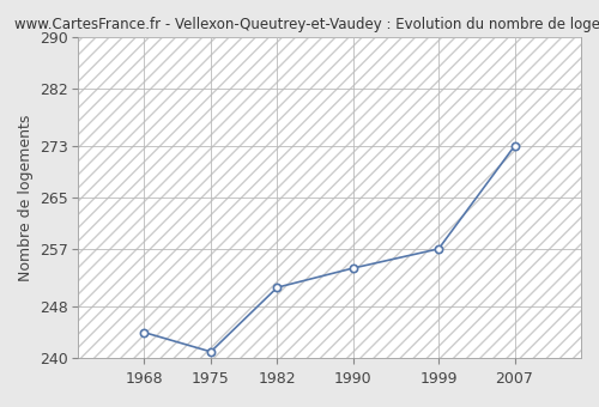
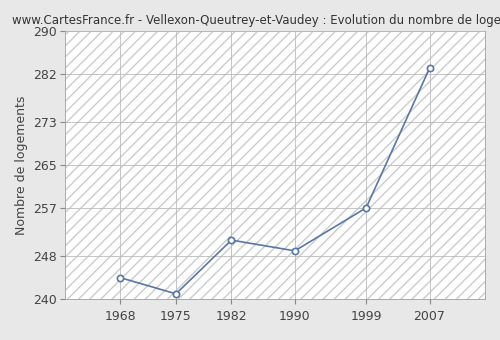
1990: 254 -> 249
2007: 273 -> 283
